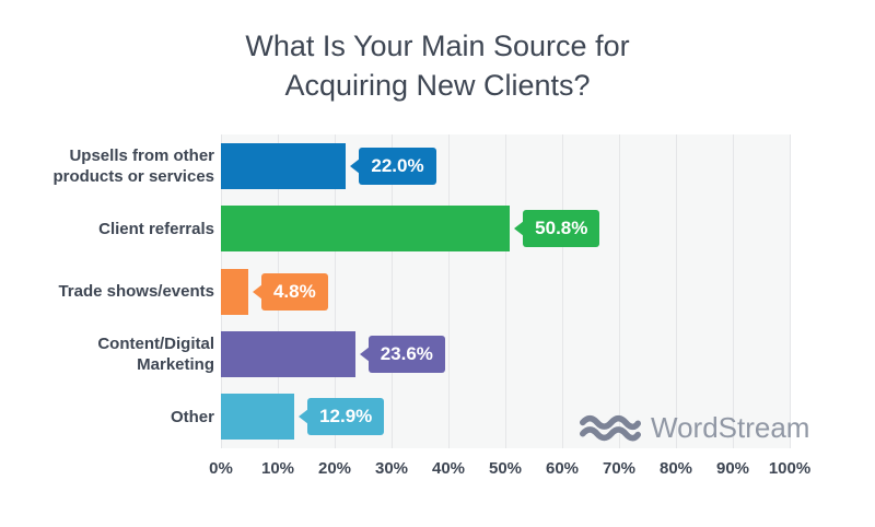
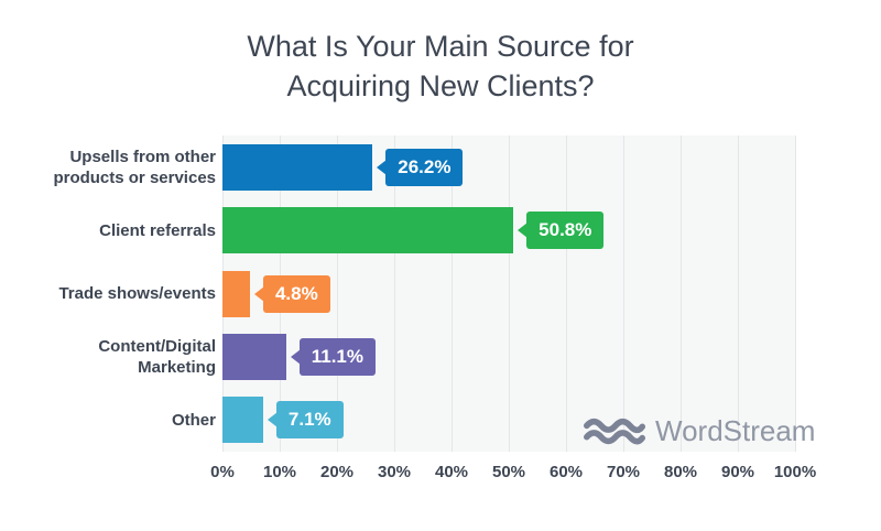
Upsells from other products or services: 22.0% -> 26.2%
Content/Digital Marketing: 23.6% -> 11.1%
Other: 12.9% -> 7.1%
